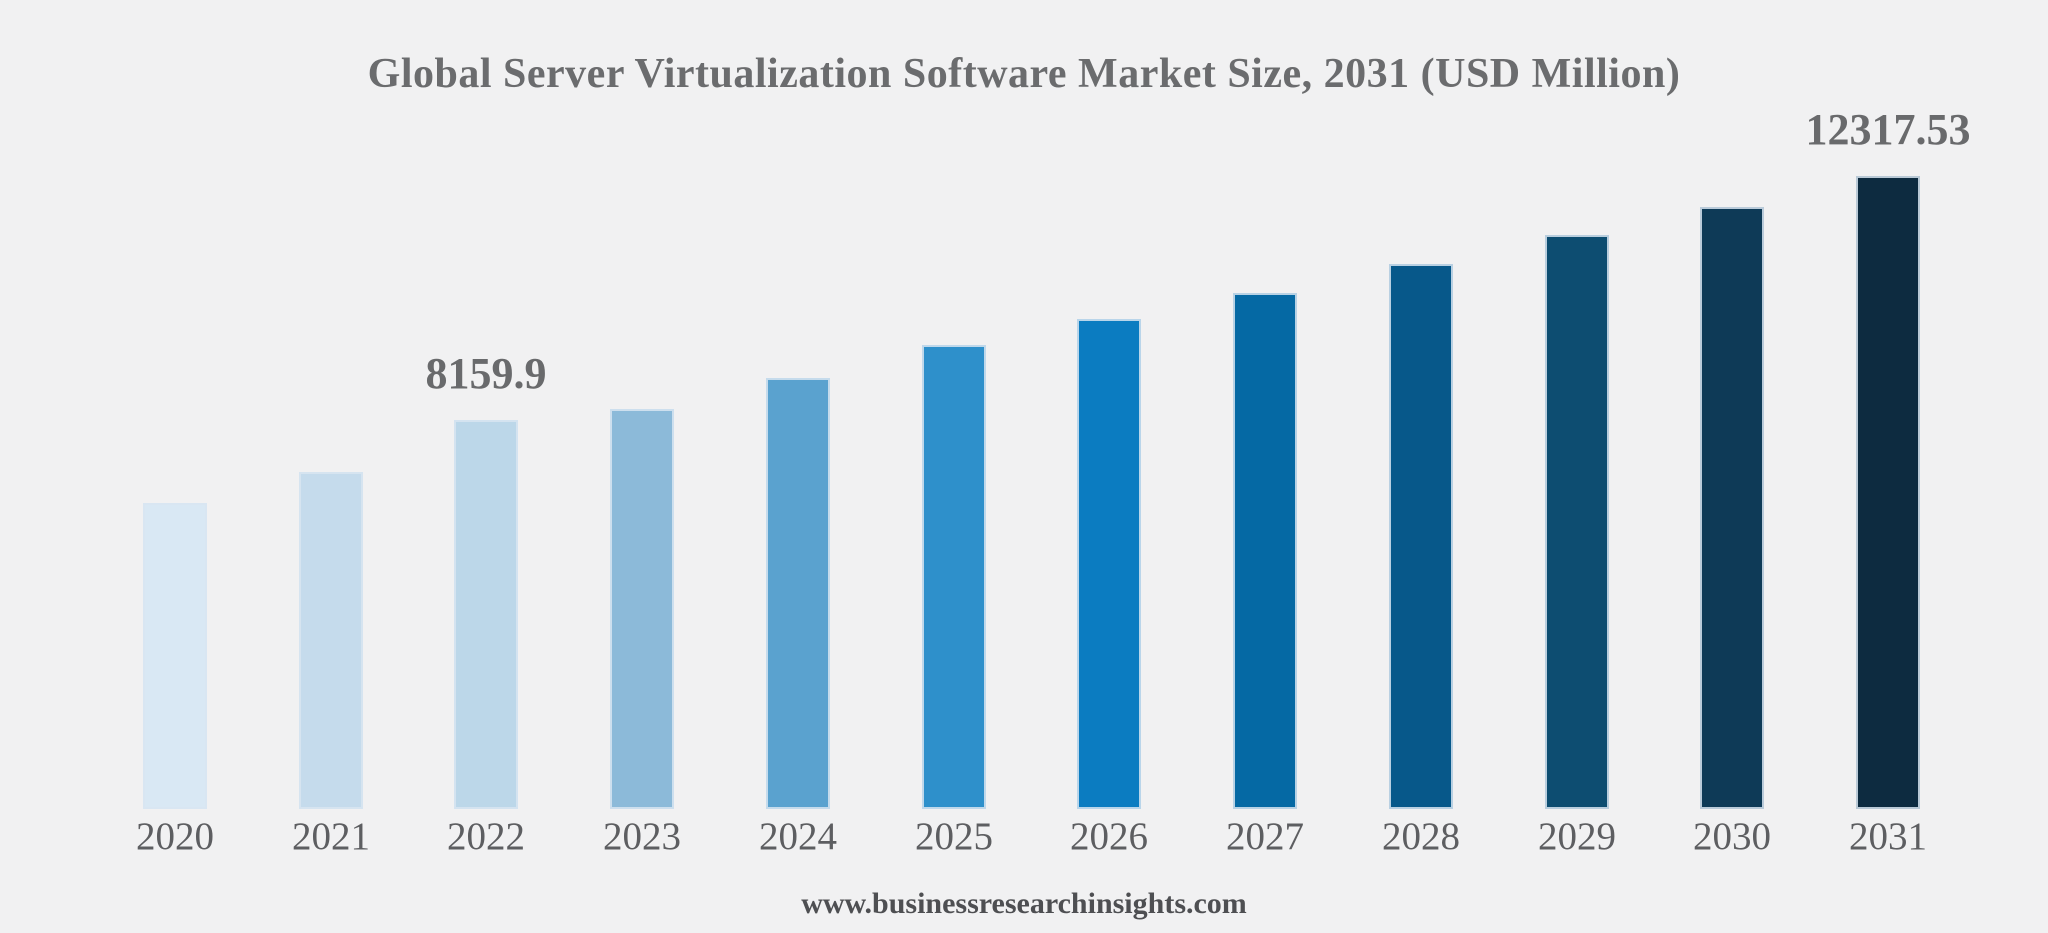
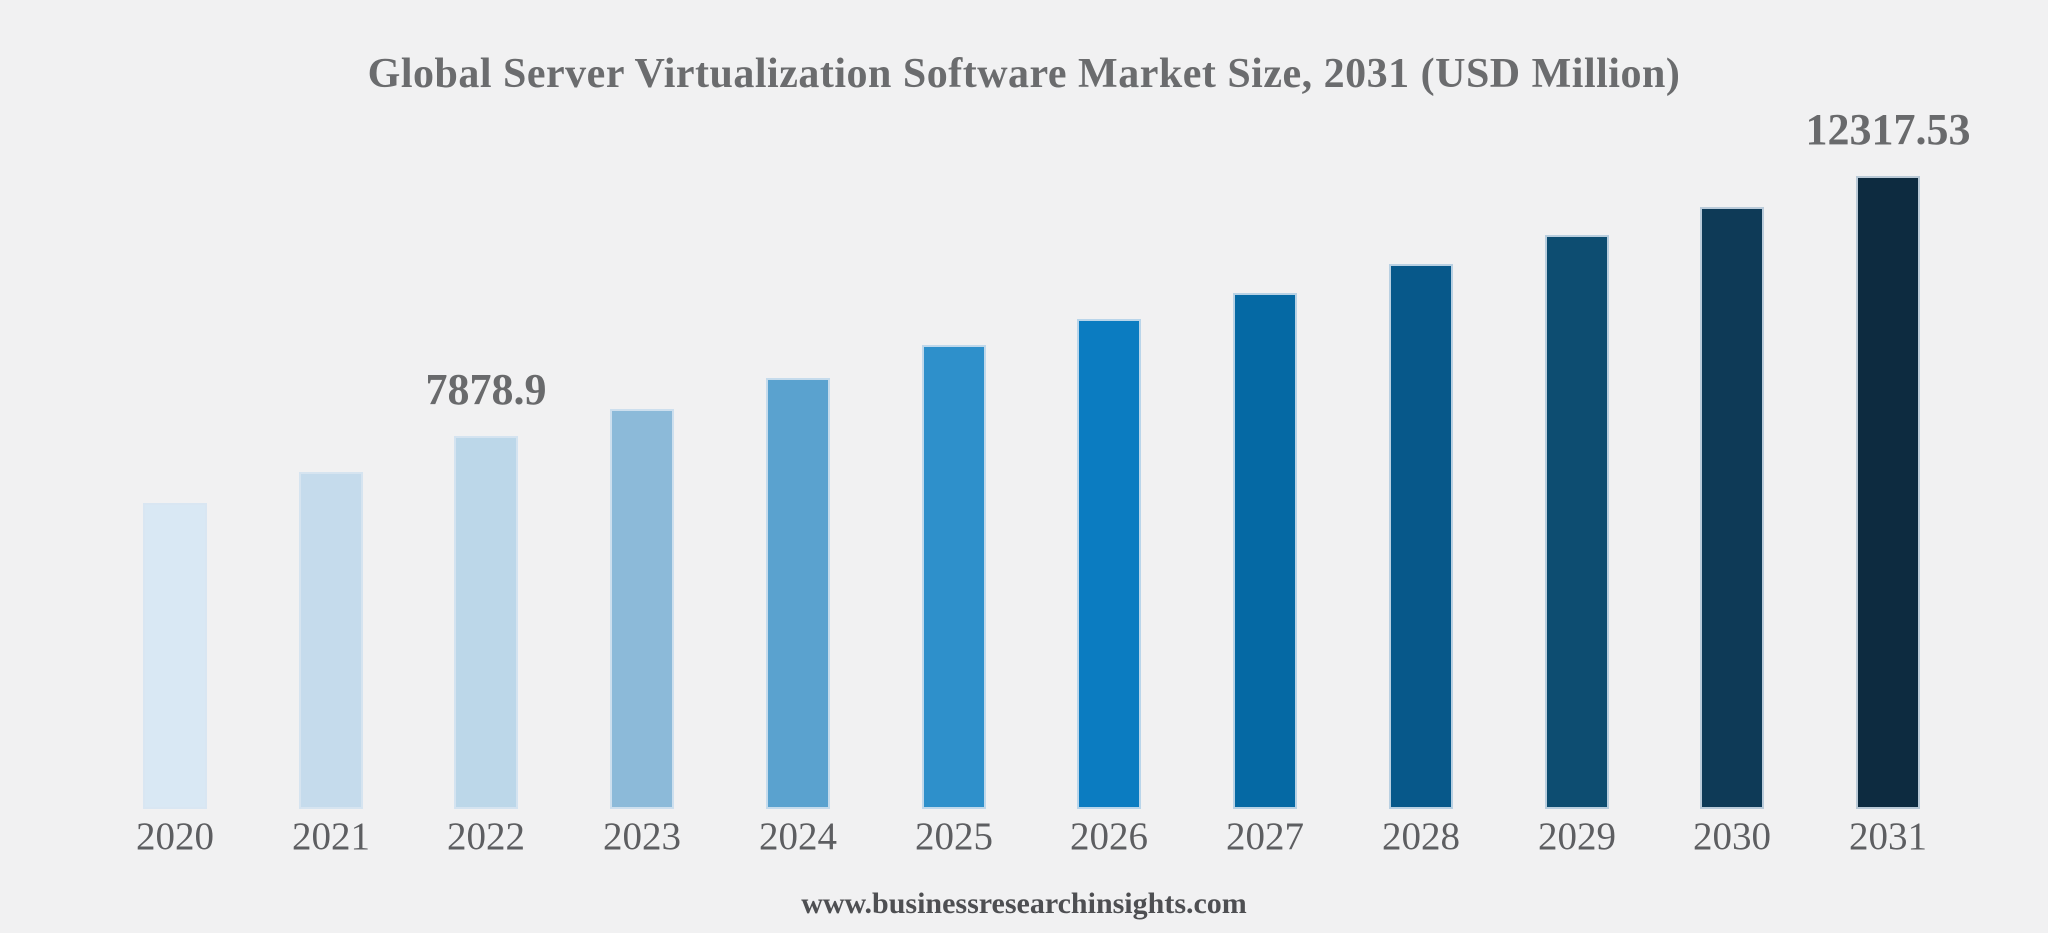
2022: 8159.9 -> 7878.9
